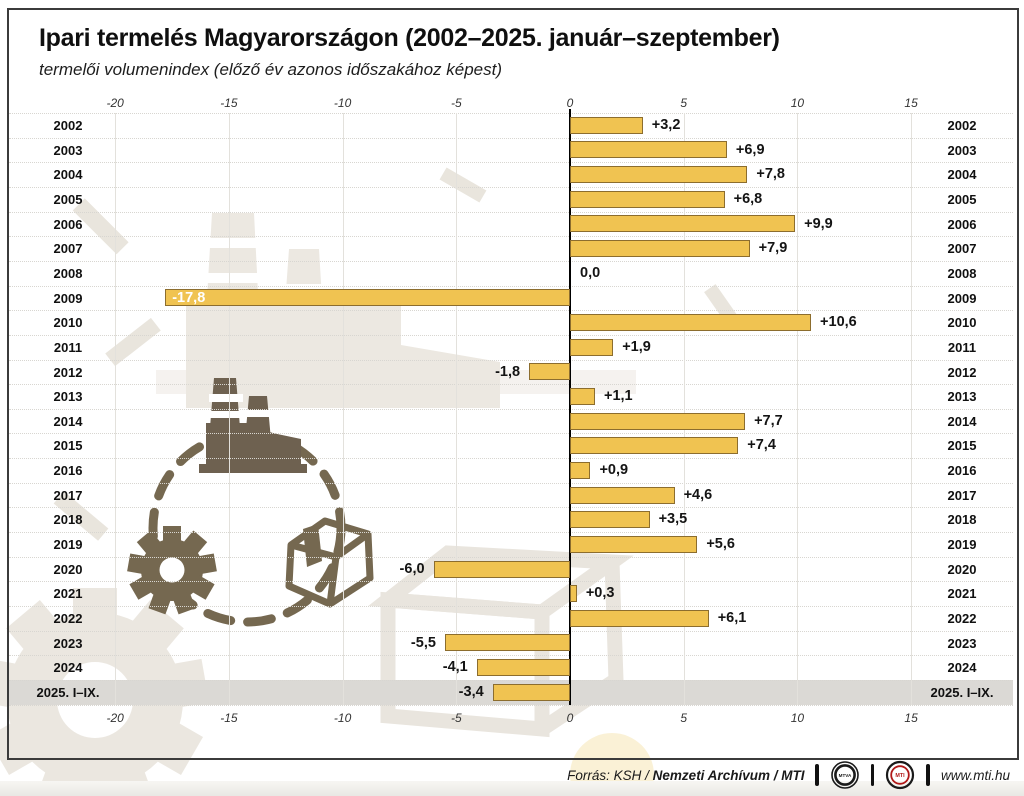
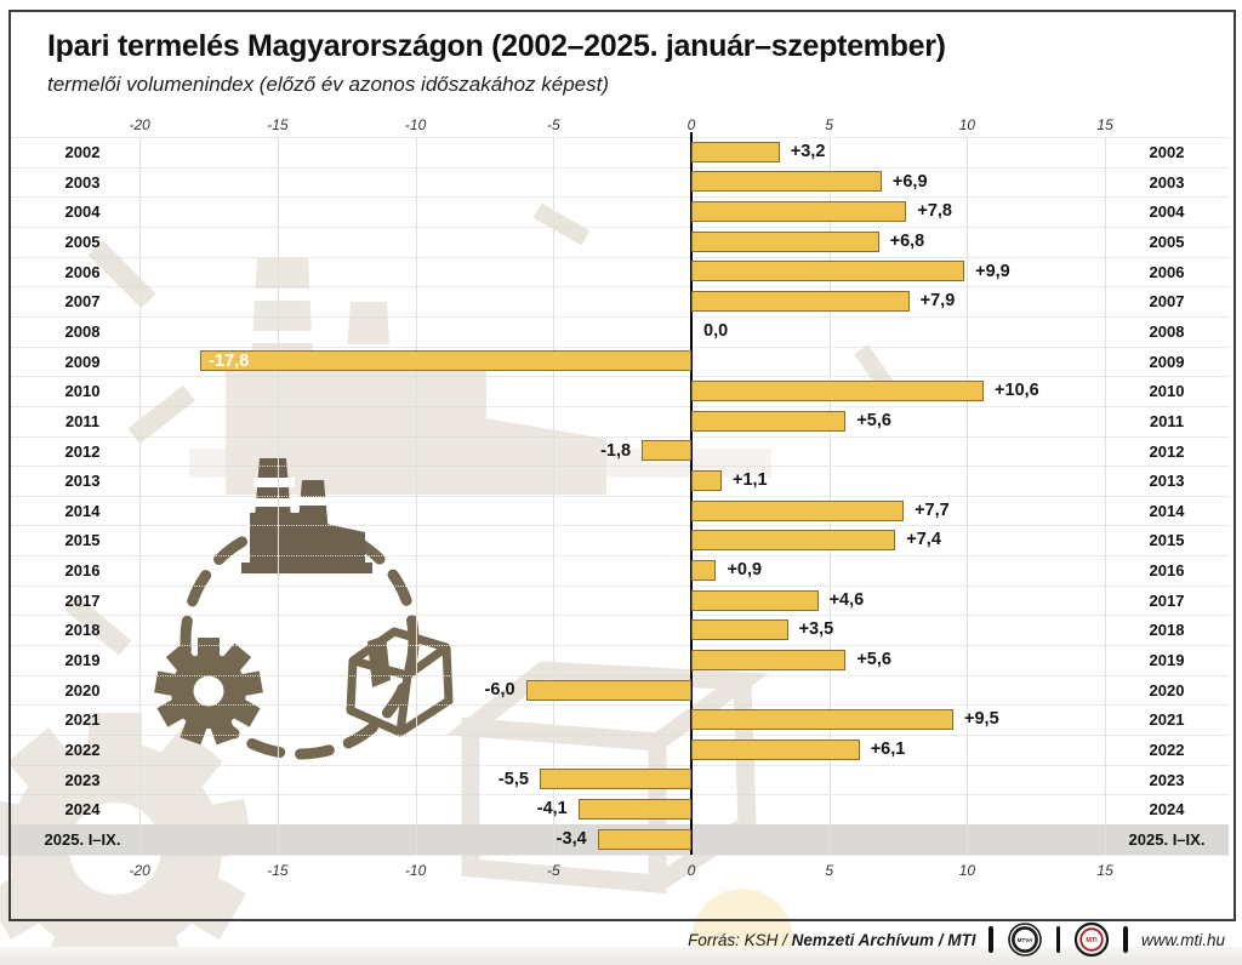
2011: +1,9 -> +5,6
2021: +0,3 -> +9,5
